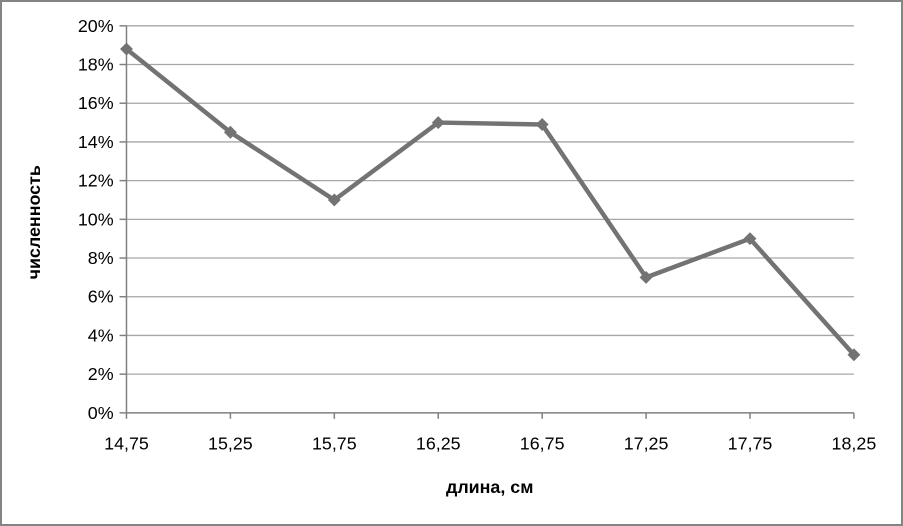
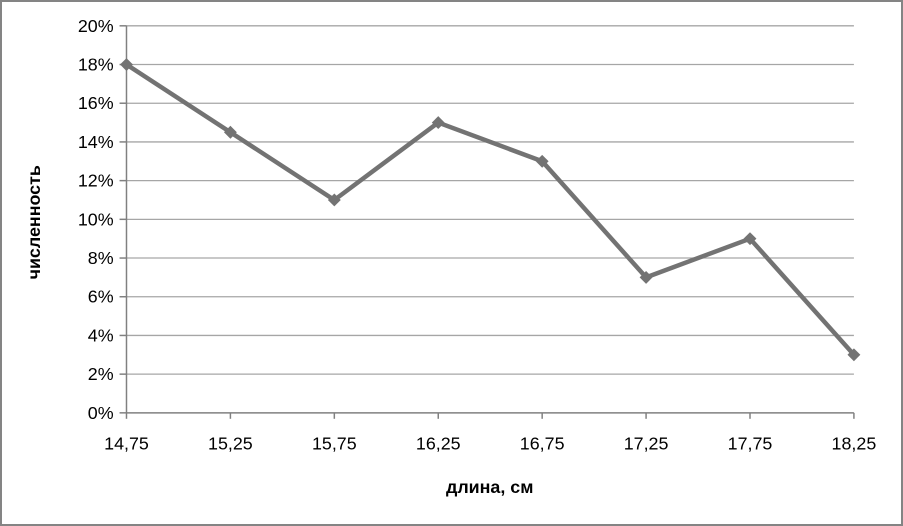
14,75: 18.8% -> 18.0%
16,75: 14.9% -> 13.0%
